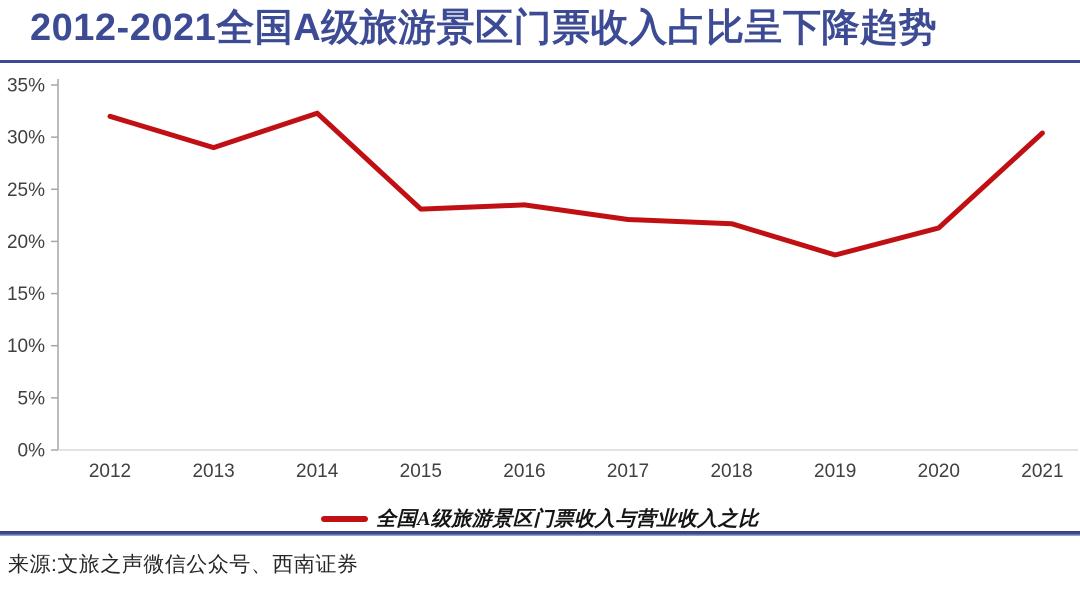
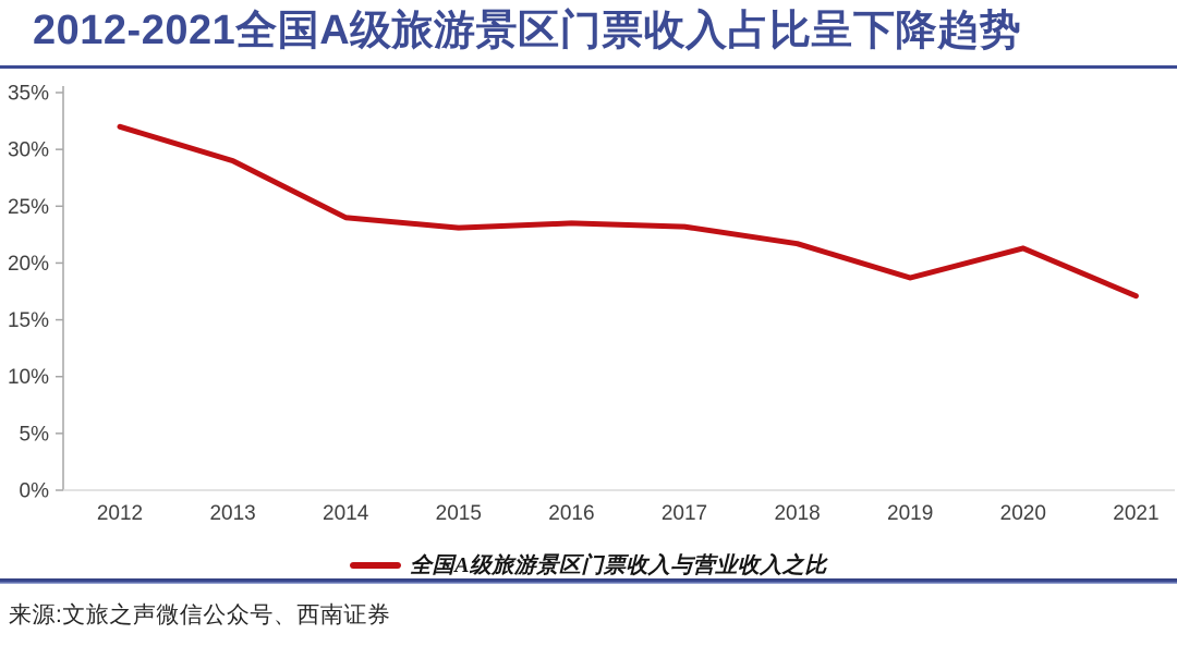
2014: 32.3% -> 24.0%
2017: 22.1% -> 23.2%
2021: 30.4% -> 17.1%
